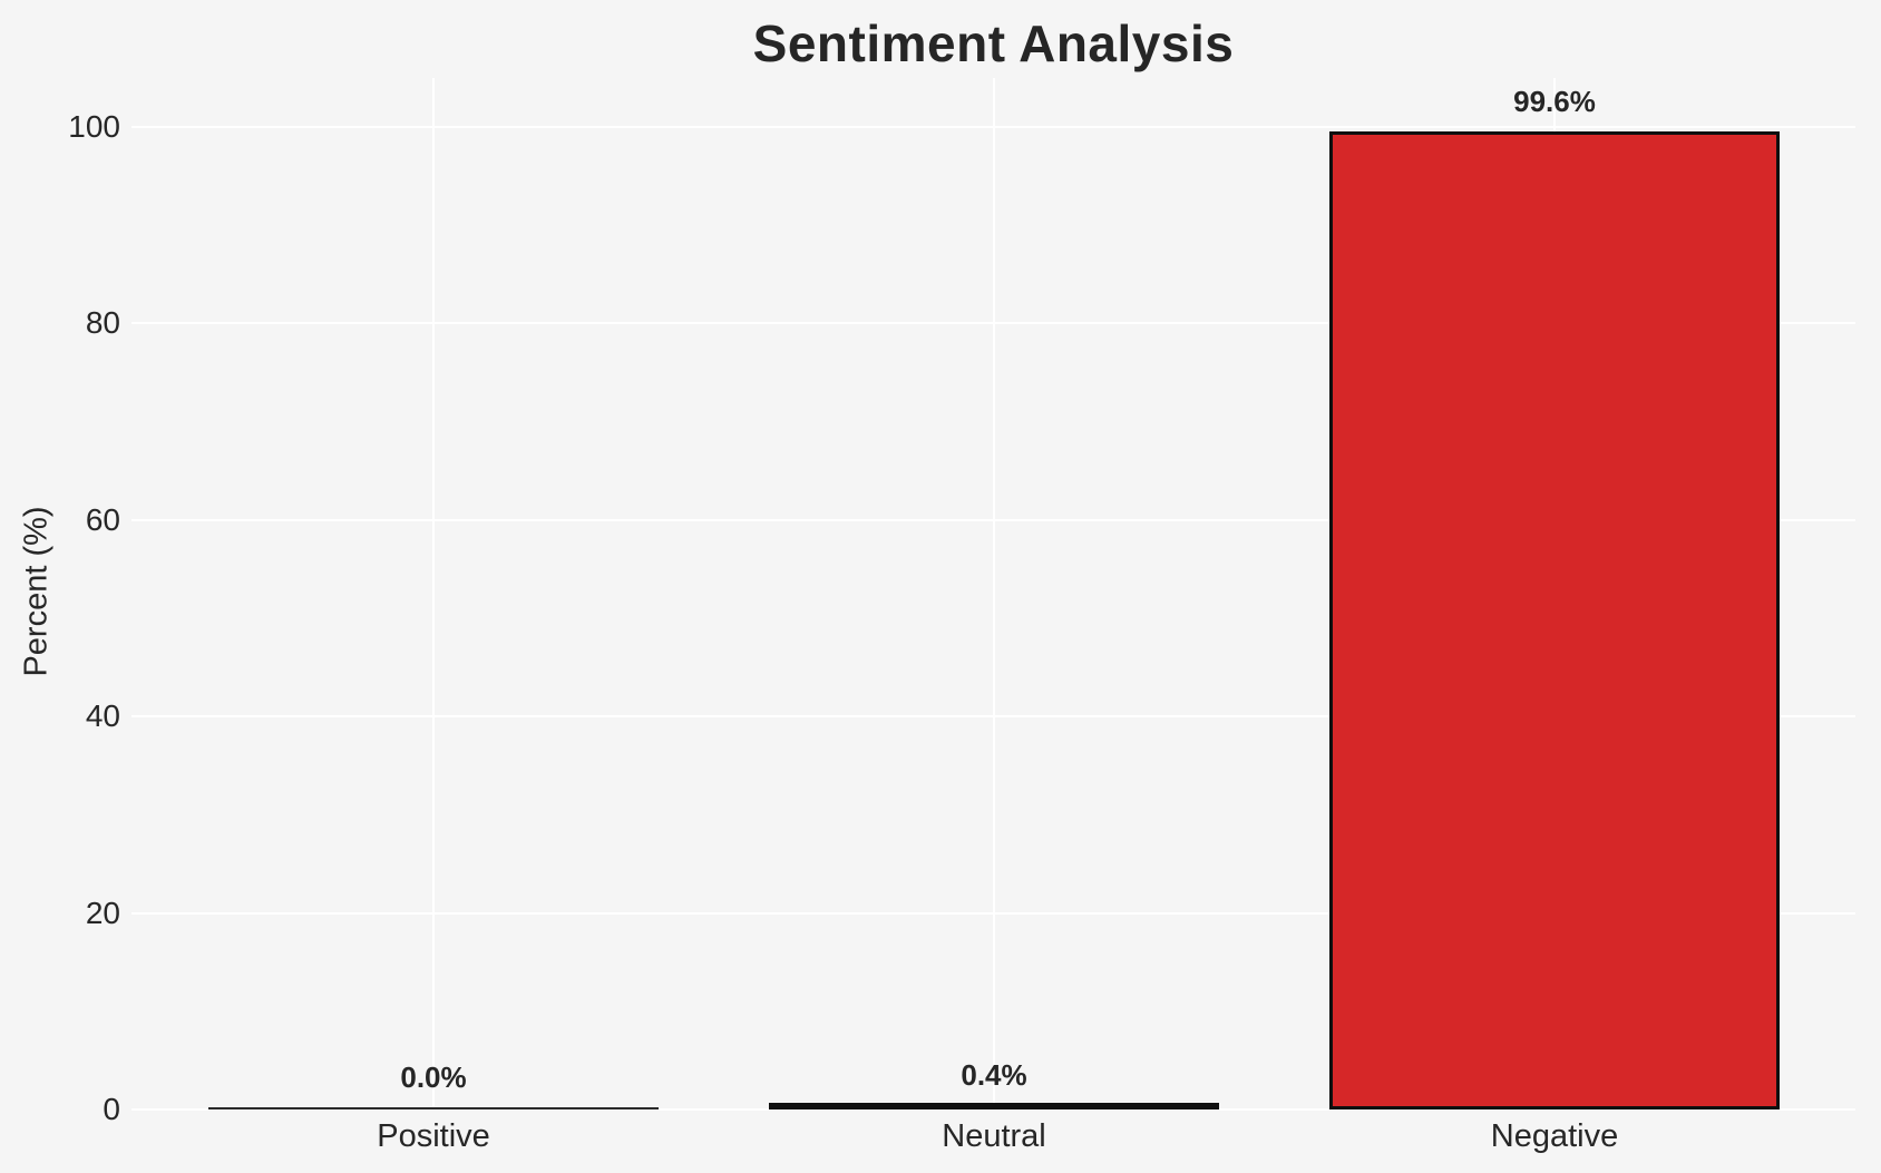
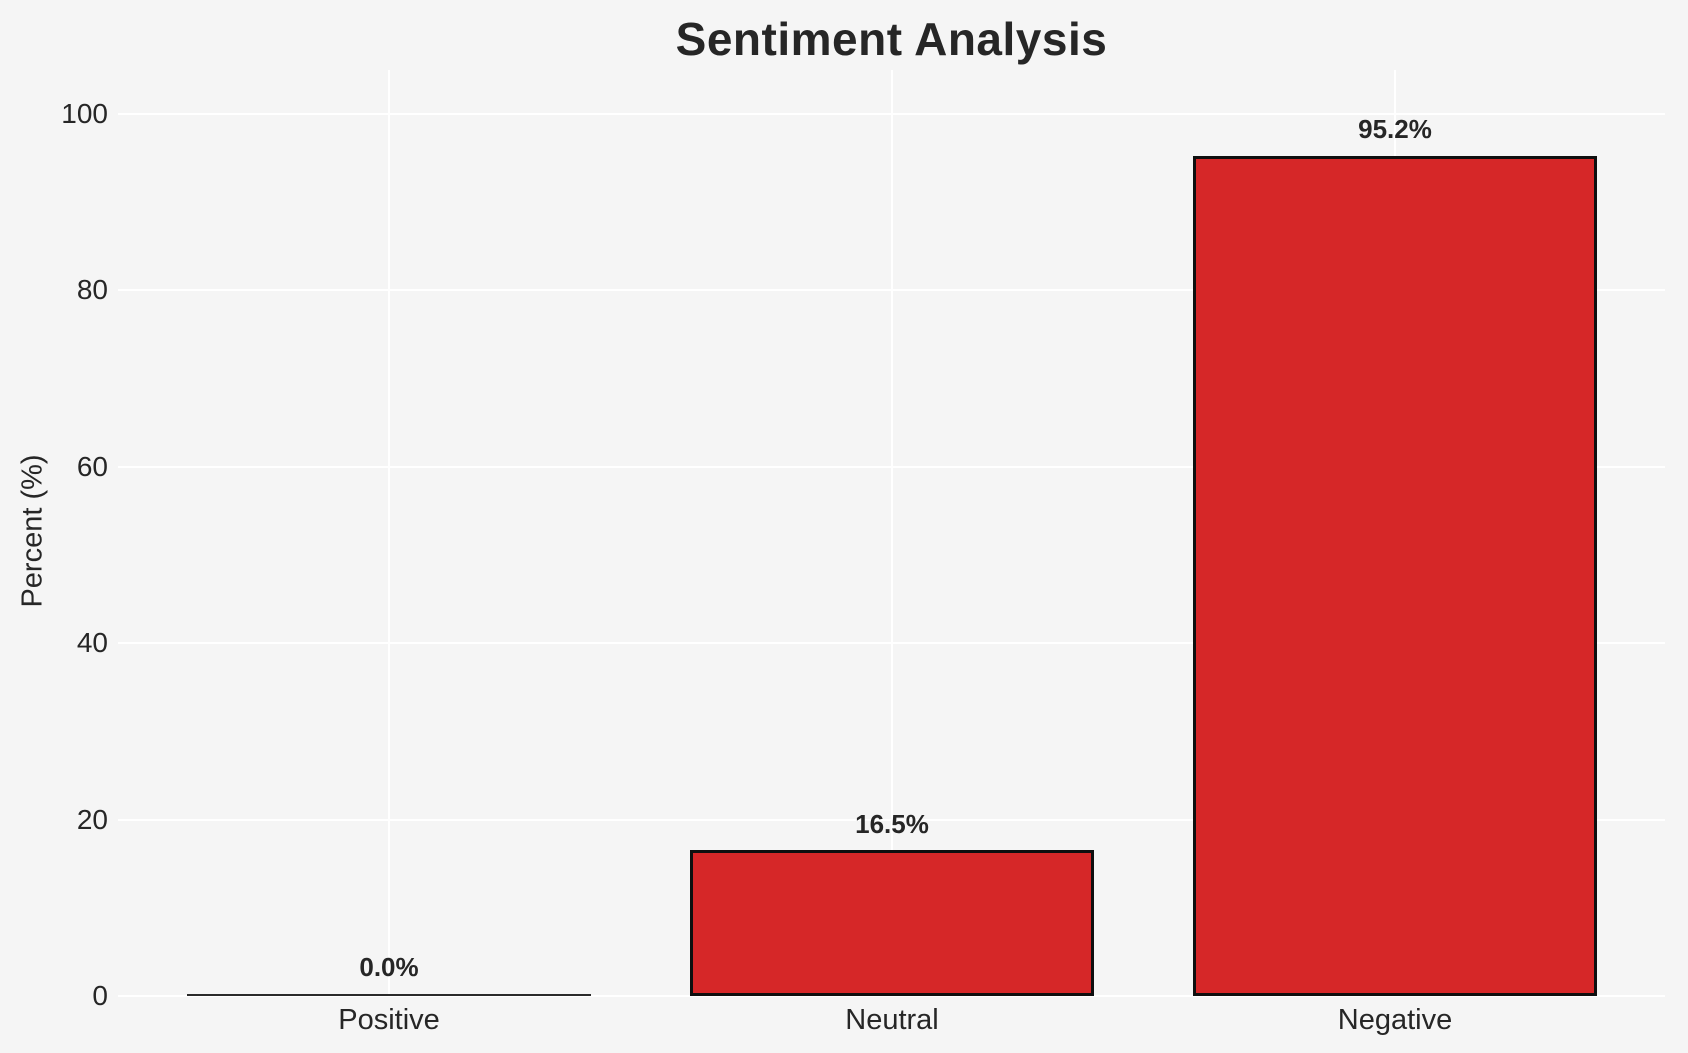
Neutral: 0.4% -> 16.5%
Negative: 99.6% -> 95.2%
